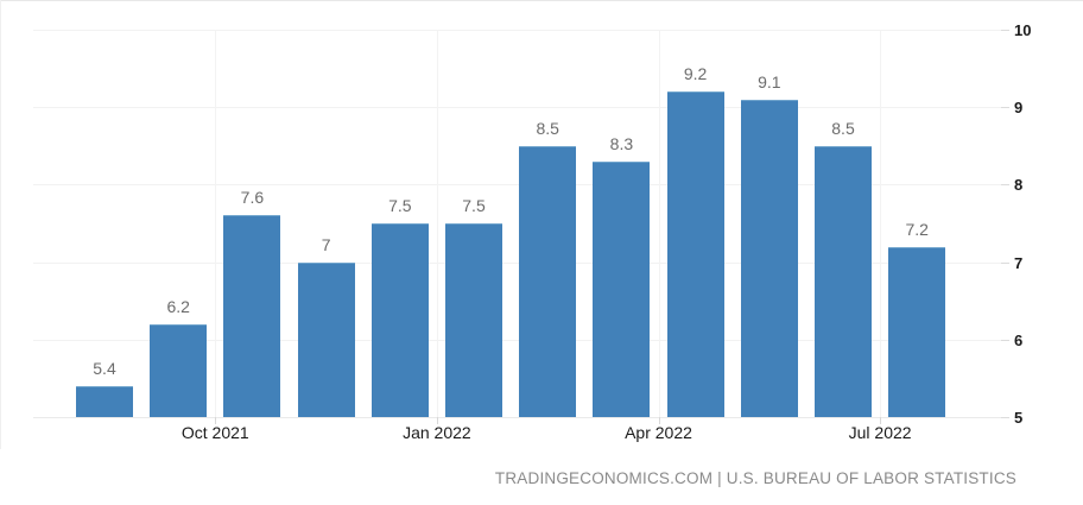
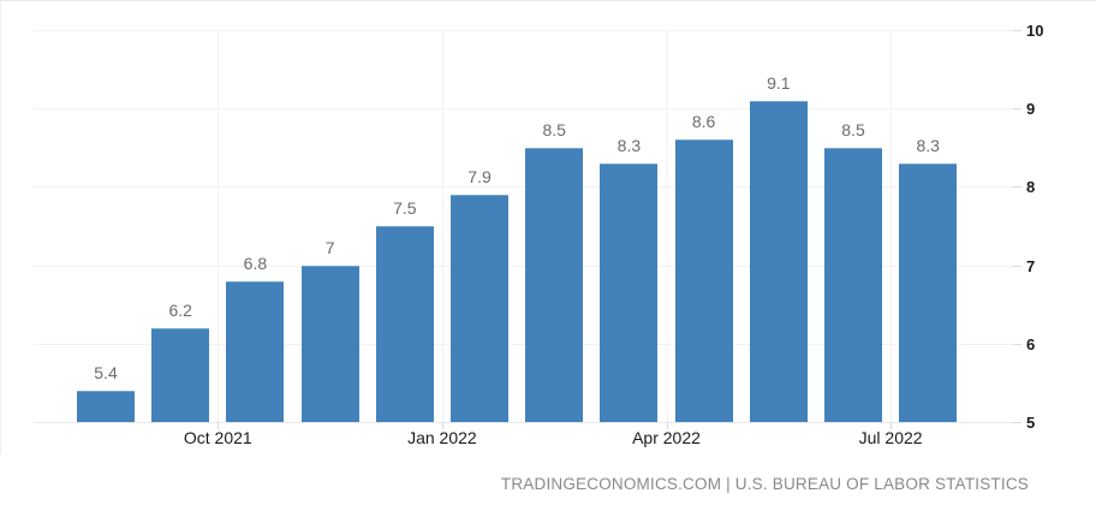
Oct 2021: 7.6 -> 6.8
Jan 2022: 7.5 -> 7.9
Apr 2022: 9.2 -> 8.6
Jul 2022: 7.2 -> 8.3
